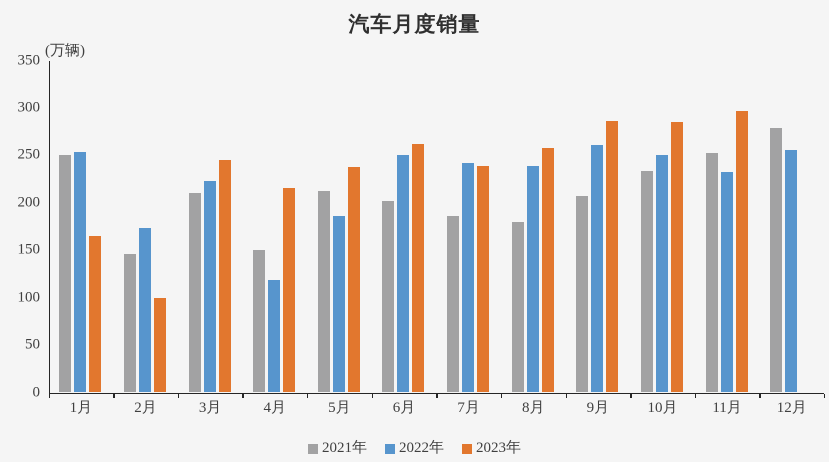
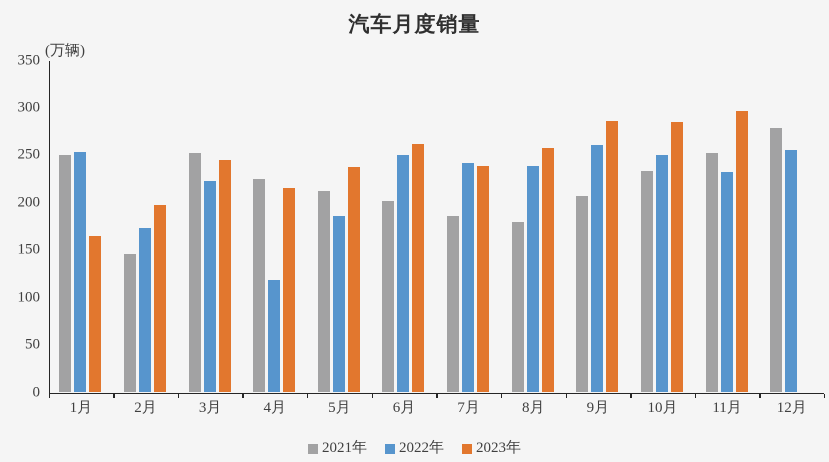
2023年/2月: 100 -> 200
2021年/3月: 210 -> 250
2021年/4月: 150 -> 230
